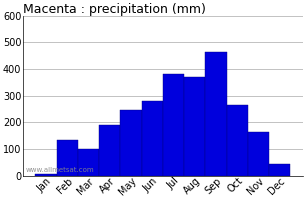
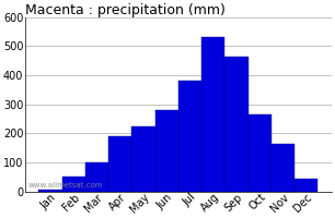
Feb: 135 -> 50
May: 245 -> 225
Aug: 370 -> 530
